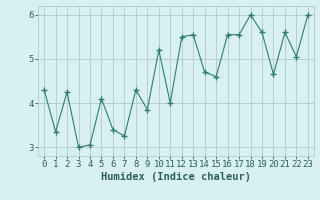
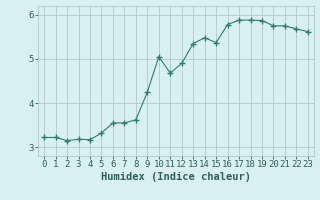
0: 4.30 -> 3.22
1: 3.35 -> 3.22
2: 4.25 -> 3.15
3: 3.00 -> 3.18
4: 3.05 -> 3.17
5: 4.10 -> 3.32
6: 3.40 -> 3.55
7: 3.25 -> 3.55
8: 4.30 -> 3.62
9: 3.85 -> 4.25
10: 5.20 -> 5.05
11: 4.00 -> 4.68
12: 5.50 -> 4.90
13: 5.55 -> 5.35
14: 4.70 -> 5.48
15: 4.60 -> 5.37
16: 5.55 -> 5.78
17: 5.55 -> 5.88
18: 6.00 -> 5.88
19: 5.60 -> 5.87
20: 4.65 -> 5.75
21: 5.60 -> 5.75
22: 5.05 -> 5.68
23: 6.00 -> 5.62
